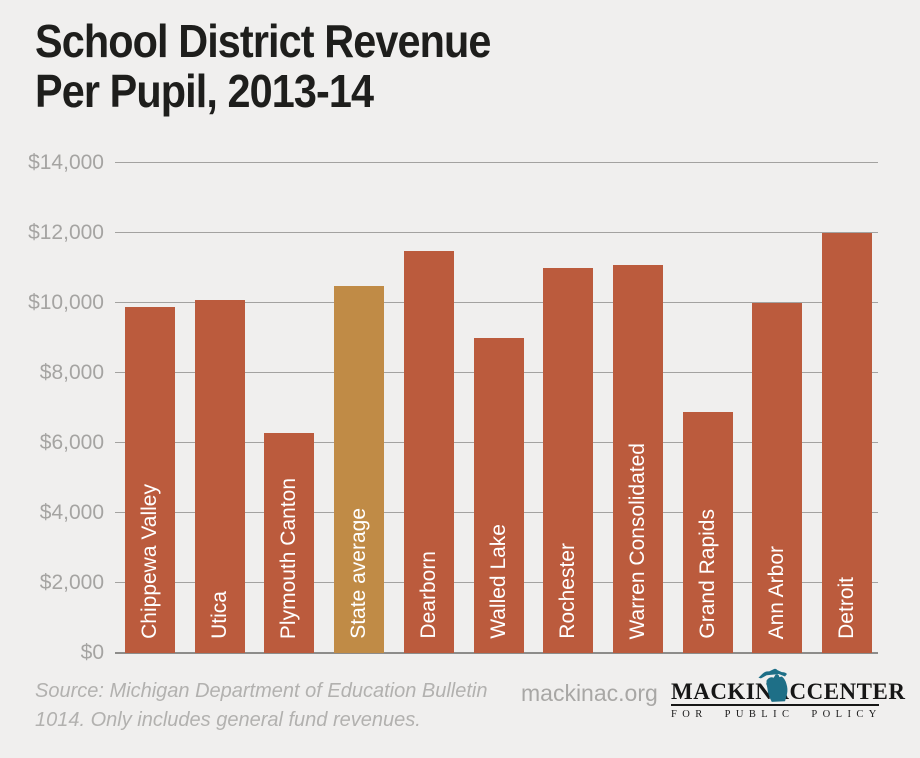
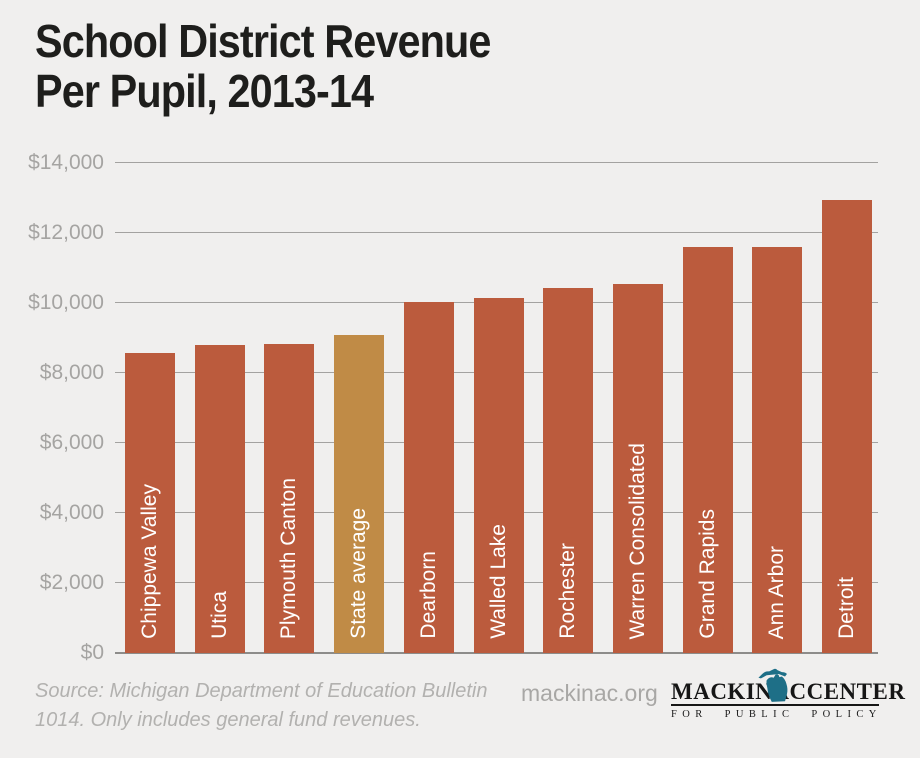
Chippewa Valley: $9900 -> $8600
Utica: $10100 -> $8800
Plymouth Canton: $6300 -> $8800
State average: $10500 -> $9100
Dearborn: $11500 -> $10000
Walled Lake: $9000 -> $10200
Rochester: $11000 -> $10400
Warren Consolidated: $11100 -> $10600
Grand Rapids: $6900 -> $11600
Ann Arbor: $10000 -> $11600
Detroit: $12000 -> $13000
